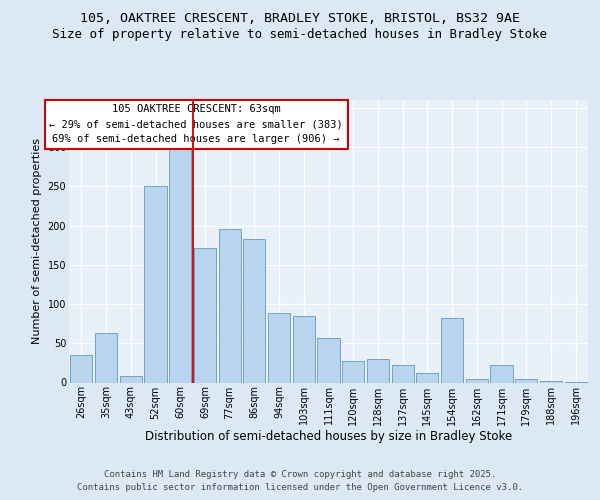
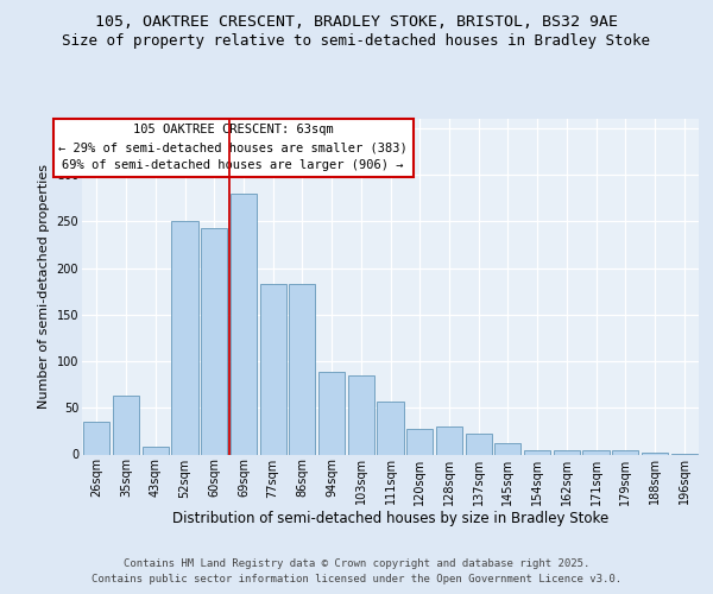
60sqm: 300 -> 243
69sqm: 172 -> 280
77sqm: 196 -> 183
154sqm: 82 -> 5
171sqm: 22 -> 5
